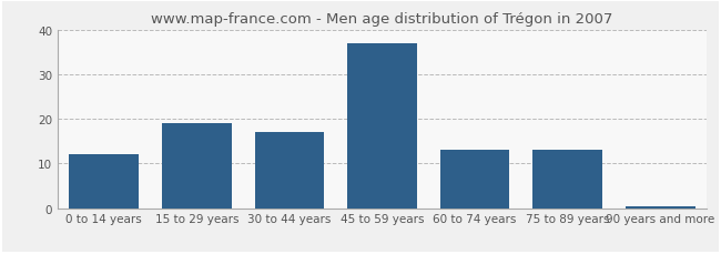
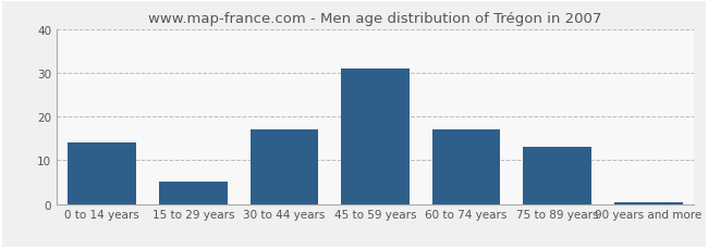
0 to 14 years: 12.0 -> 14.0
15 to 29 years: 19.0 -> 5.0
45 to 59 years: 37.0 -> 31.0
60 to 74 years: 13.0 -> 17.0
